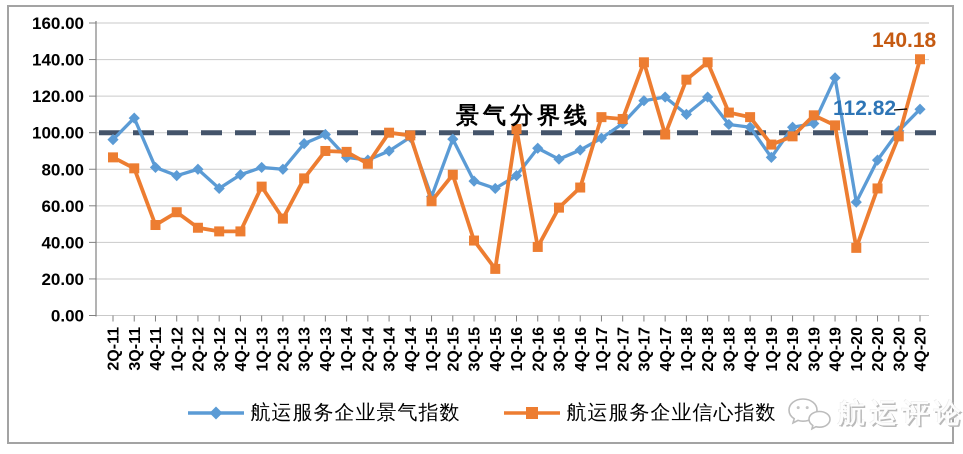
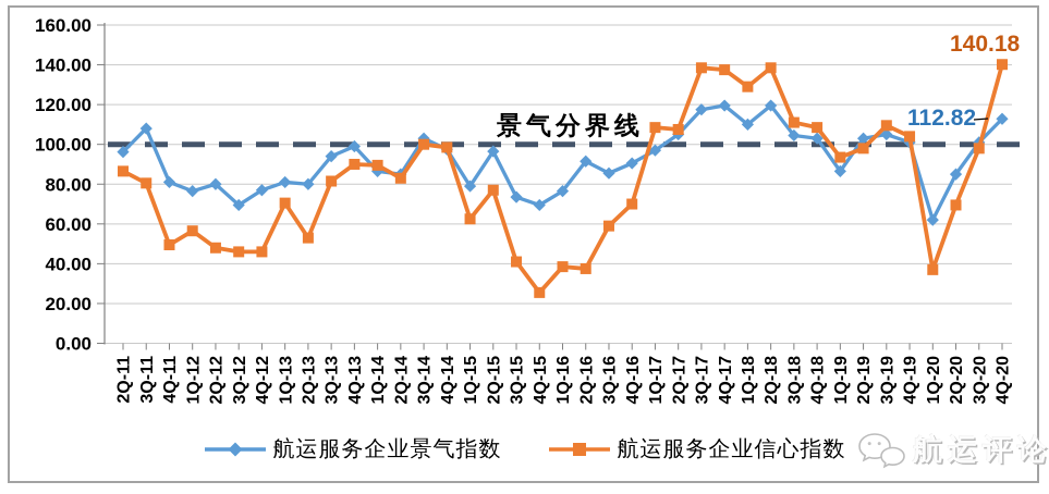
航运服务企业信心指数/3Q-13: 75 -> 82
航运服务企业景气指数/3Q-14: 90 -> 103
航运服务企业景气指数/1Q-15: 65 -> 79
航运服务企业信心指数/1Q-16: 102 -> 38
航运服务企业信心指数/4Q-17: 99 -> 138
航运服务企业景气指数/4Q-19: 130 -> 101
